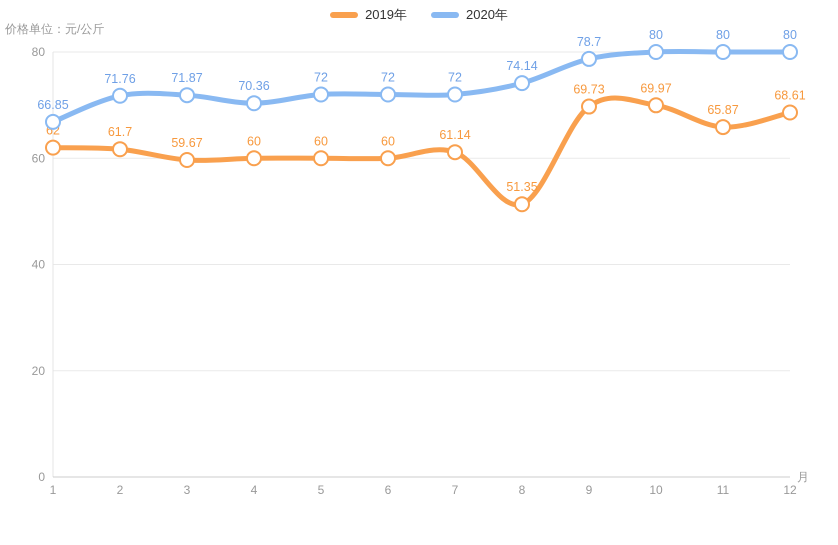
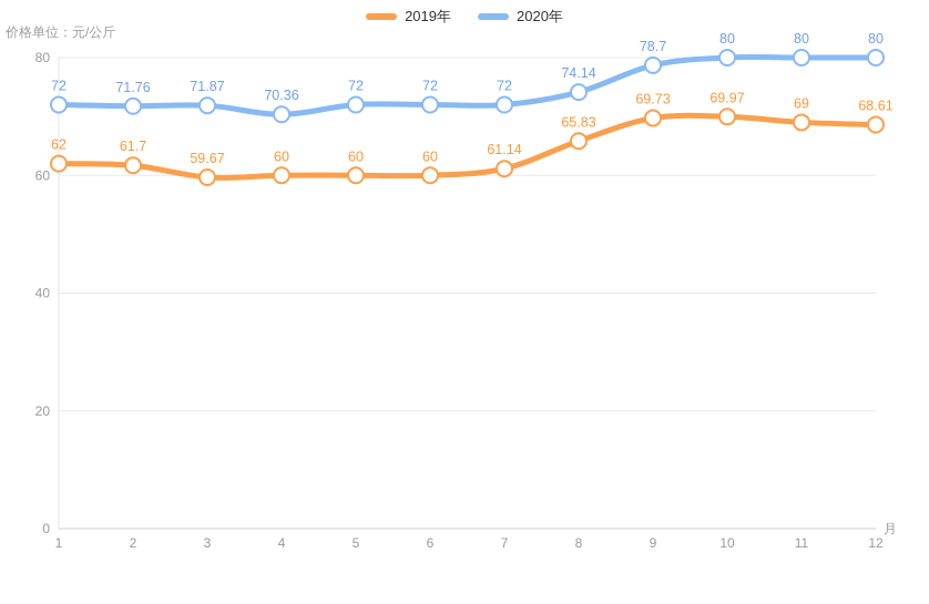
2020年/1: 66.85 -> 72
2019年/8: 51.35 -> 65.83
2019年/11: 65.87 -> 69
